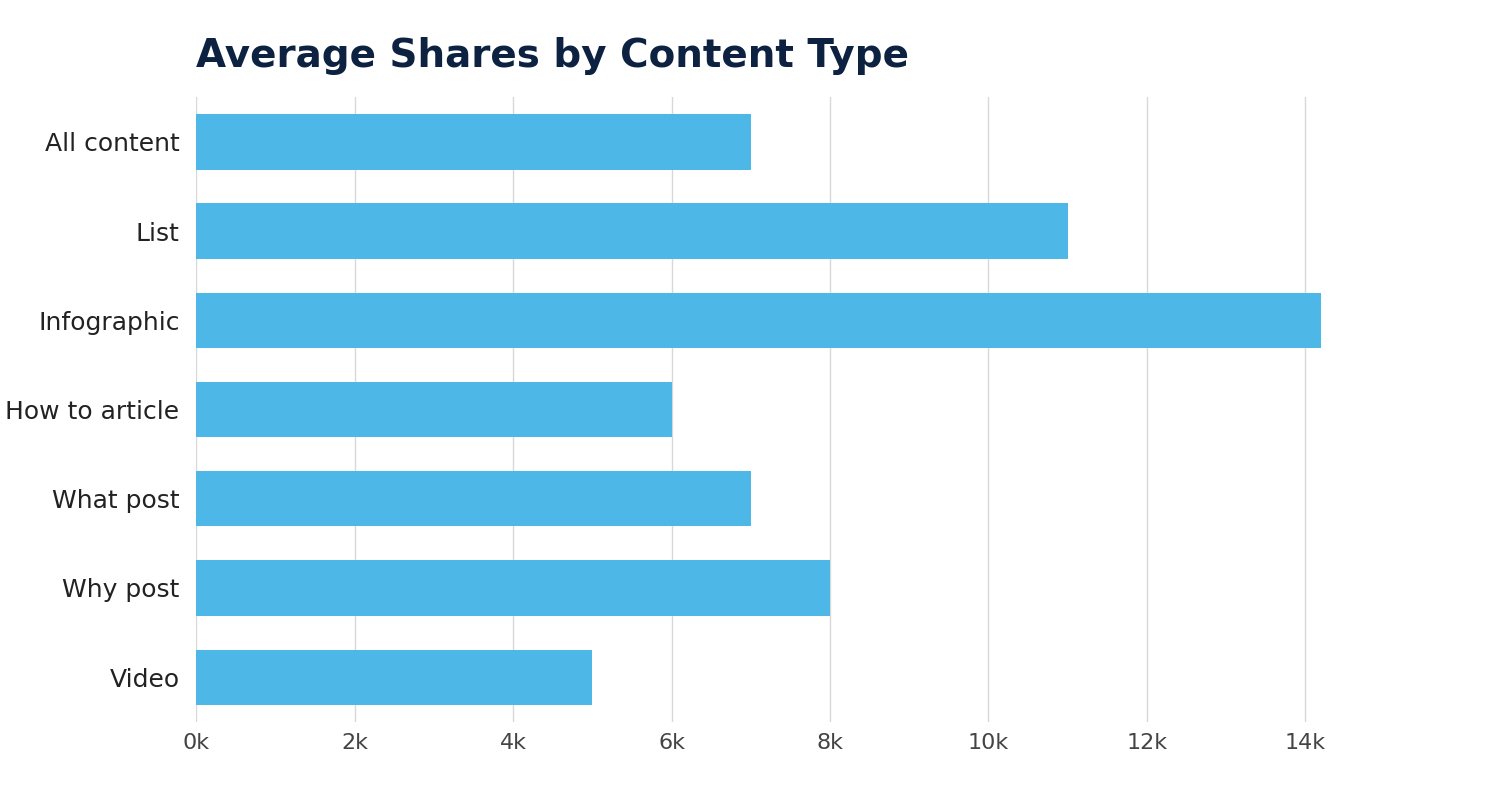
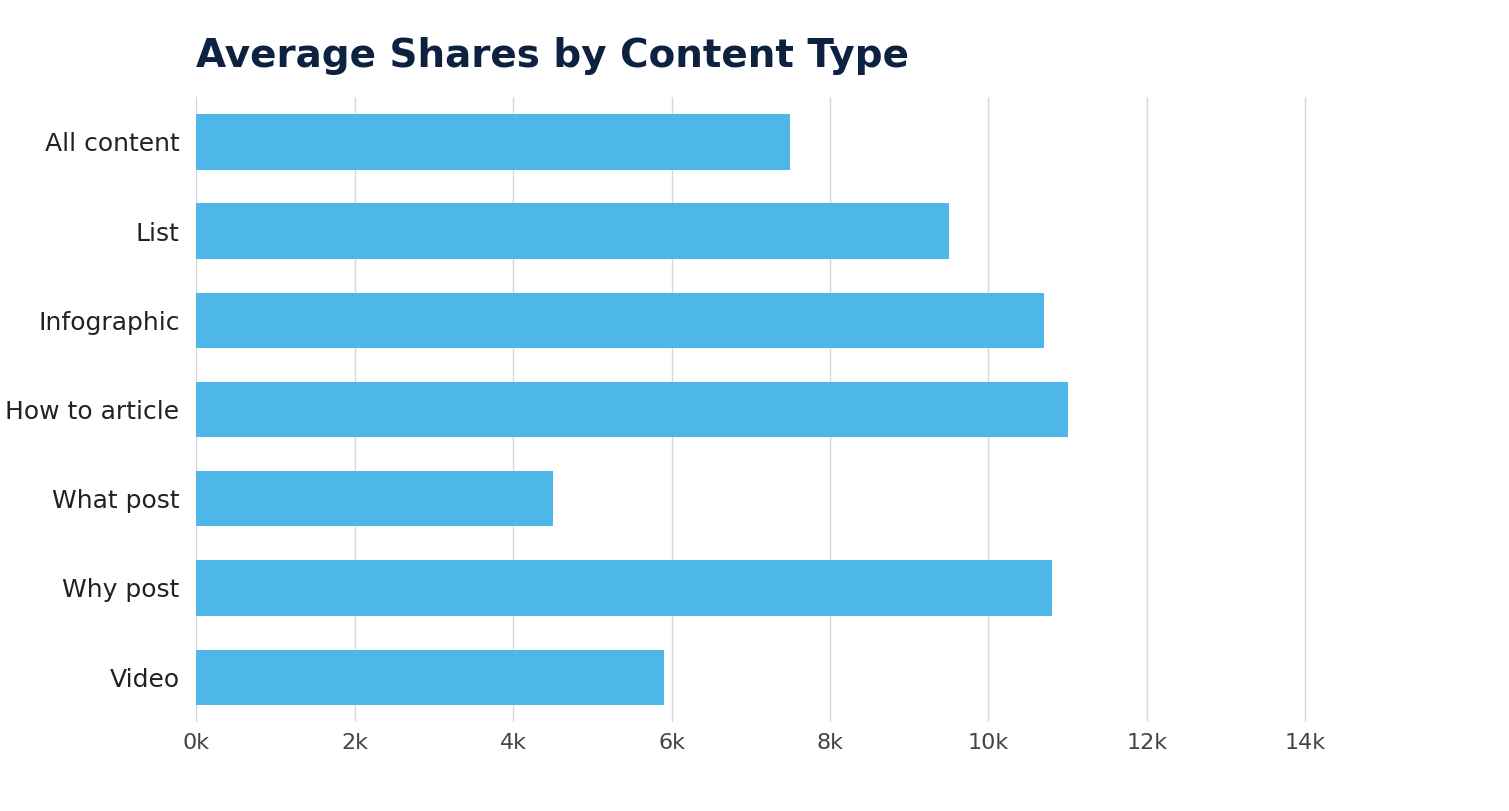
All content: 7.0k -> 7.5k
List: 11.0k -> 9.5k
Infographic: 14.2k -> 10.7k
How to article: 6.0k -> 11.0k
What post: 7.0k -> 4.5k
Why post: 8.0k -> 10.8k
Video: 5.0k -> 5.9k
